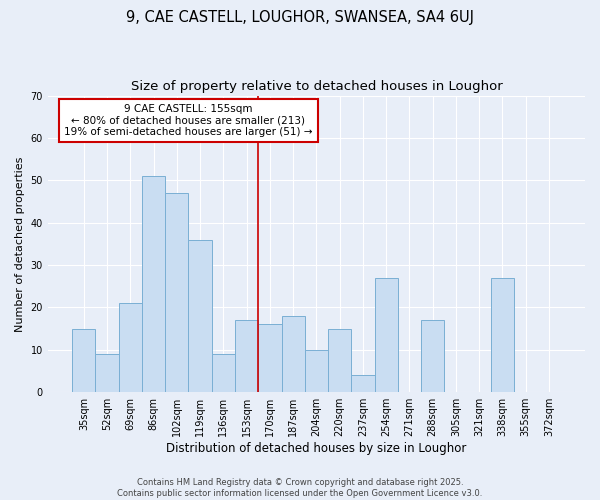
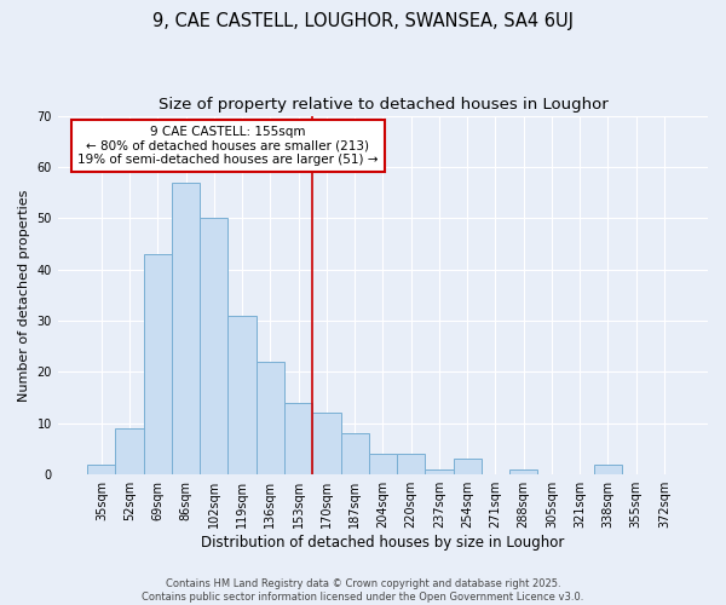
35sqm: 15 -> 2
69sqm: 21 -> 43
86sqm: 51 -> 57
102sqm: 47 -> 50
119sqm: 36 -> 31
136sqm: 9 -> 22
153sqm: 17 -> 14
170sqm: 16 -> 12
187sqm: 18 -> 8
204sqm: 10 -> 4
220sqm: 15 -> 4
237sqm: 4 -> 1
254sqm: 27 -> 3
288sqm: 17 -> 1
338sqm: 27 -> 2
